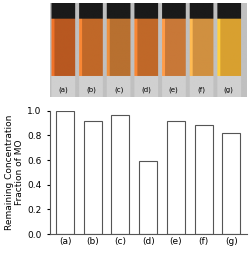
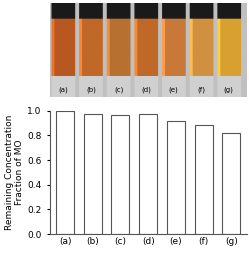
(b): 0.92 -> 0.97
(d): 0.59 -> 0.97
